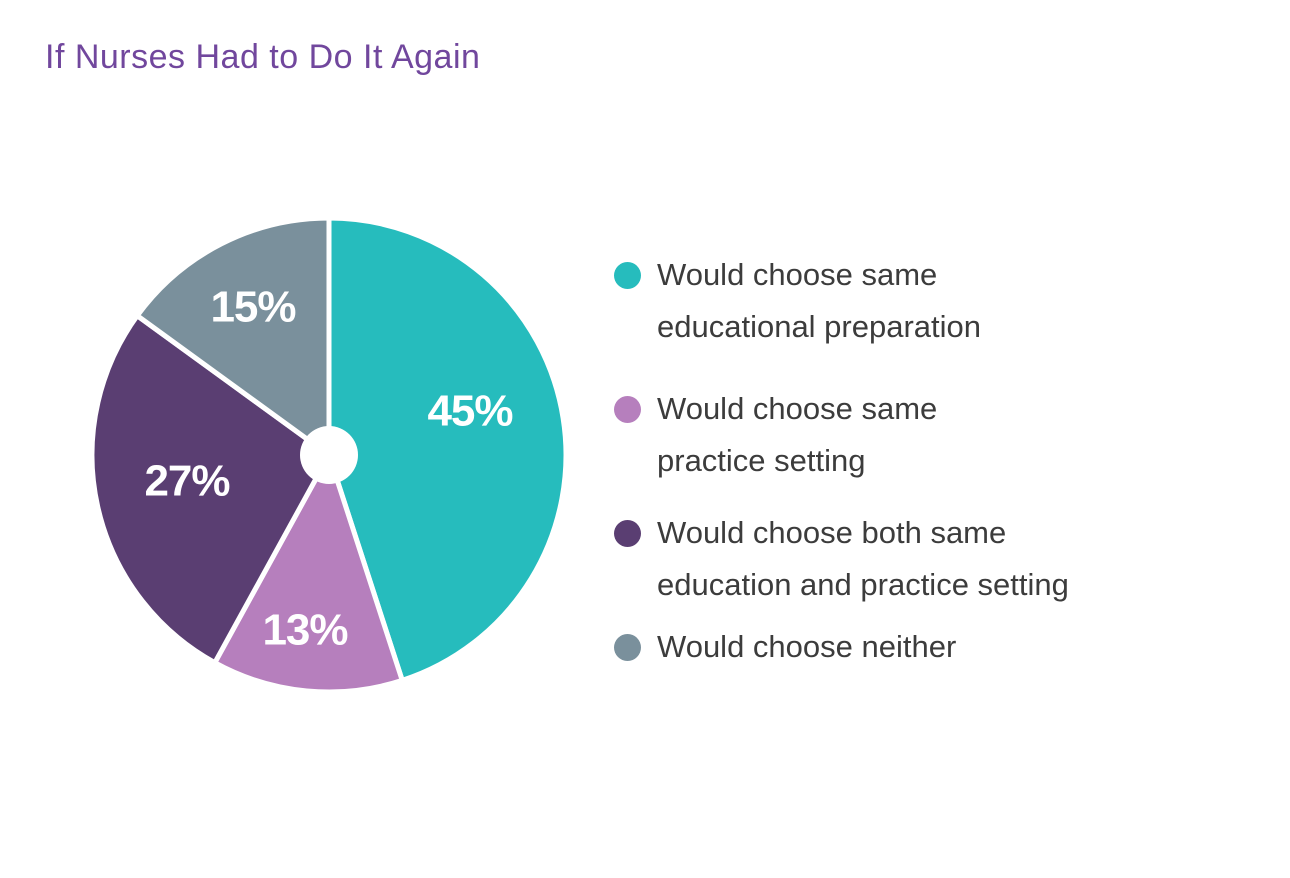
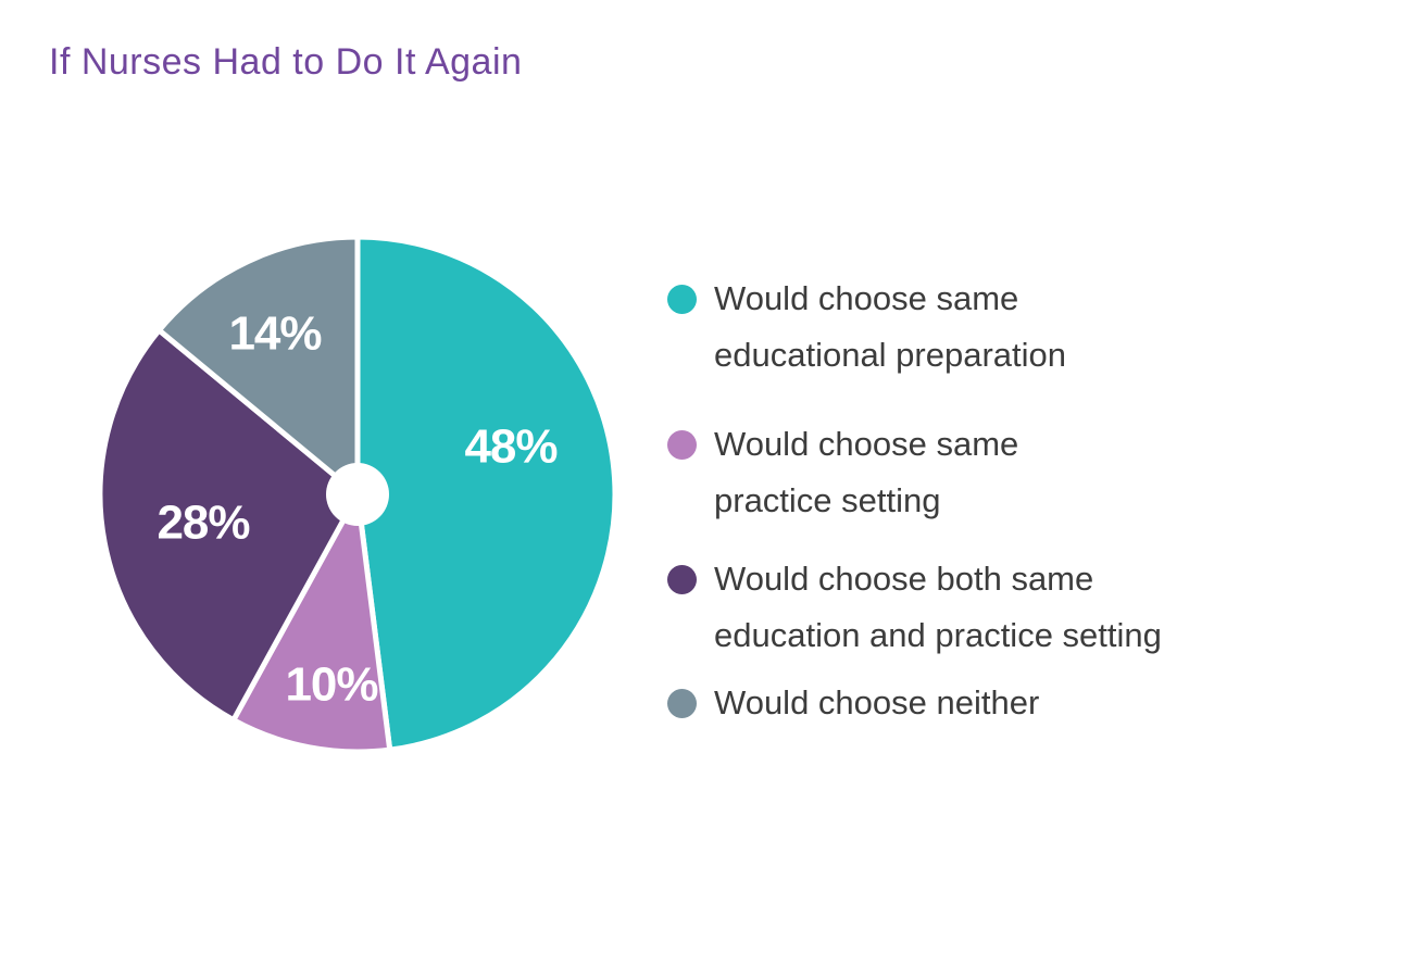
Would choose same educational preparation: 45% -> 48%
Would choose same practice setting: 13% -> 10%
Would choose both same education and practice setting: 27% -> 28%
Would choose neither: 15% -> 14%
